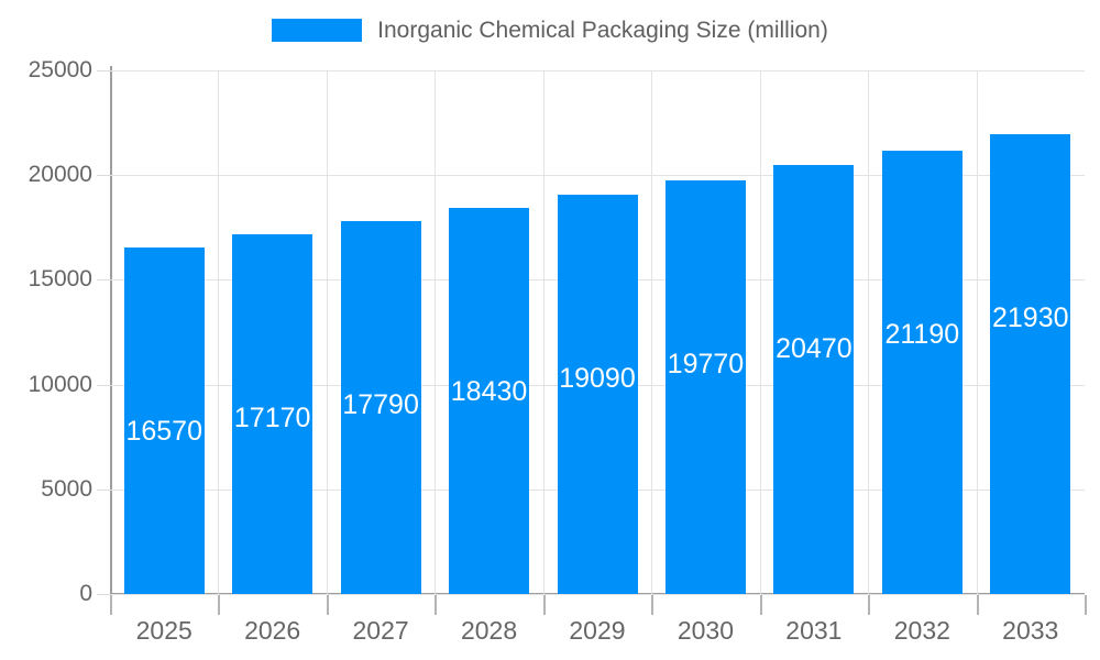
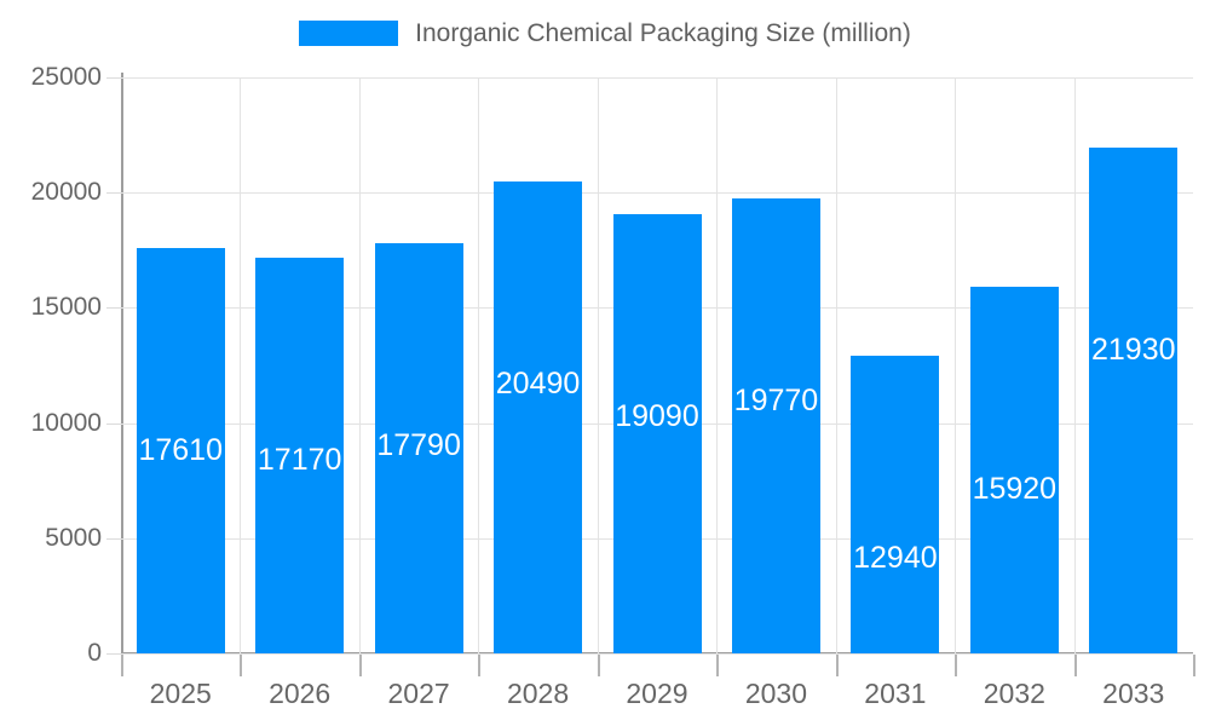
2025: 16570 -> 17610
2028: 18430 -> 20490
2031: 20470 -> 12940
2032: 21190 -> 15920
